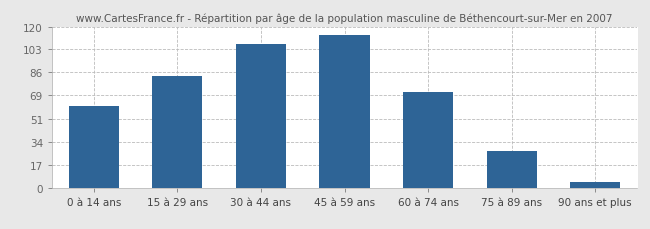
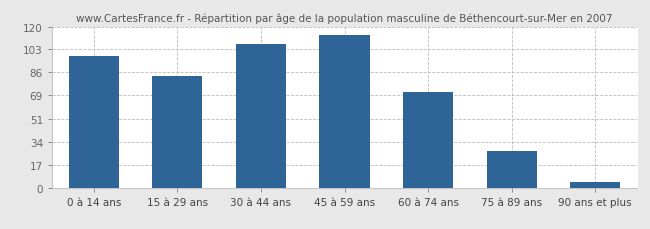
0 à 14 ans: 61 -> 98
